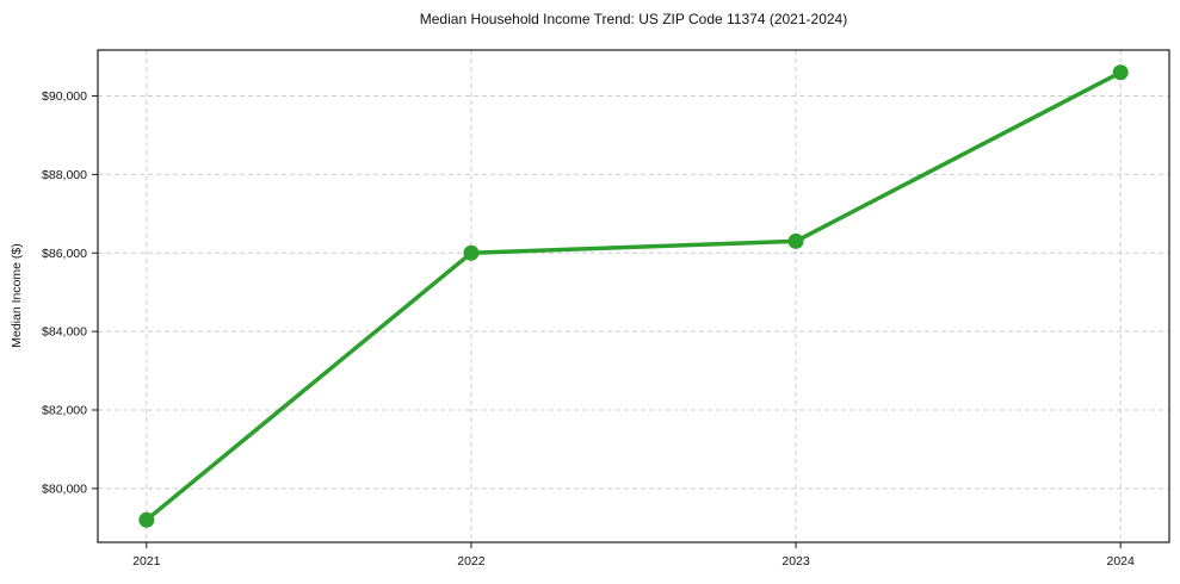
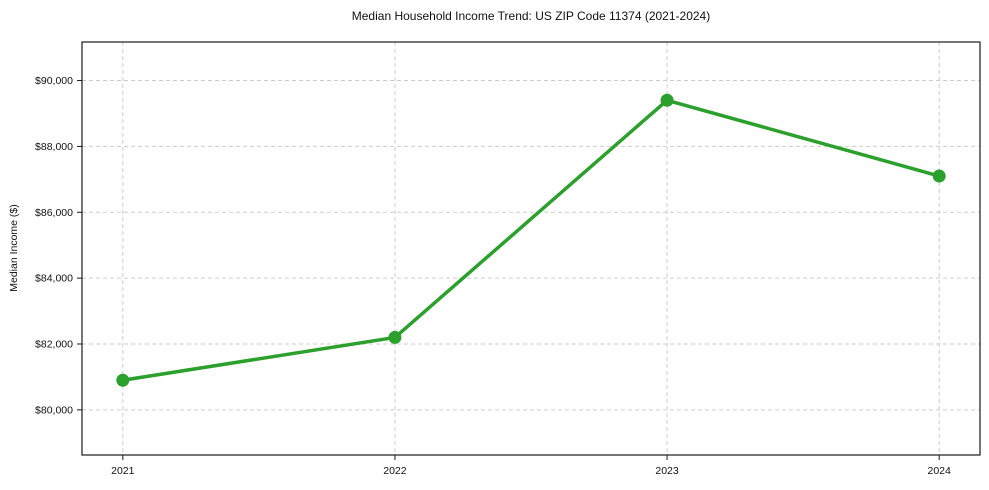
2021: $79200 -> $80900
2022: $86000 -> $82200
2023: $86300 -> $89400
2024: $90600 -> $87100
